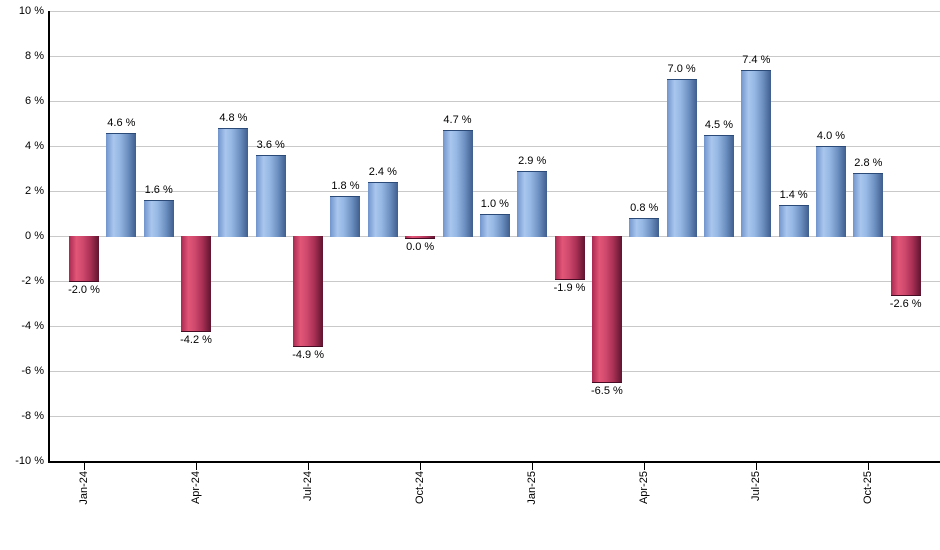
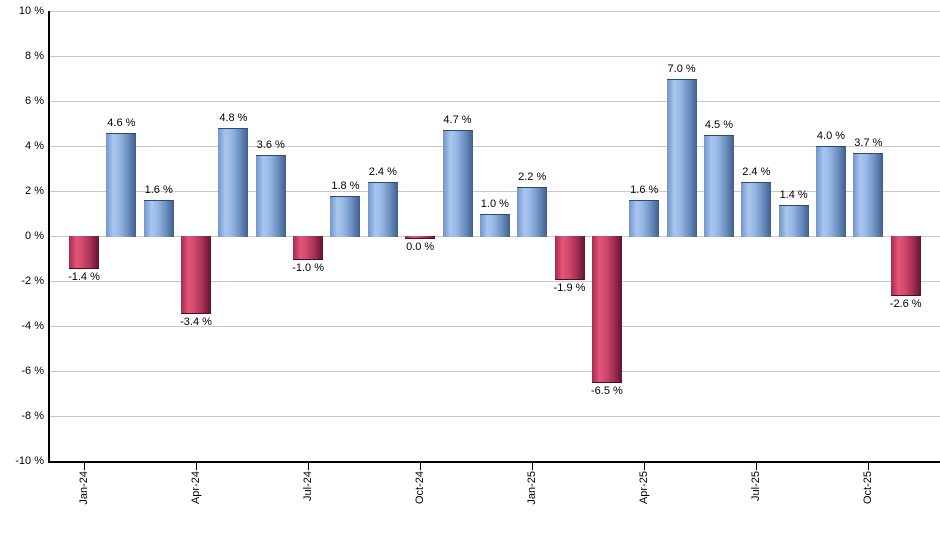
Jan-24: -2.0 -> -1.4
Apr-24: -4.2 -> -3.4
Jul-24: -4.9 -> -1.0
Jan-25: 2.9 -> 2.2
Apr-25: 0.8 -> 1.6
Jul-25: 7.4 -> 2.4
Oct-25: 2.8 -> 3.7
